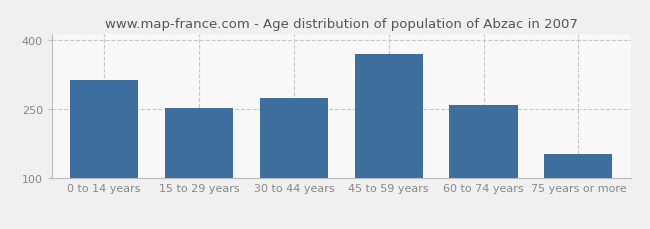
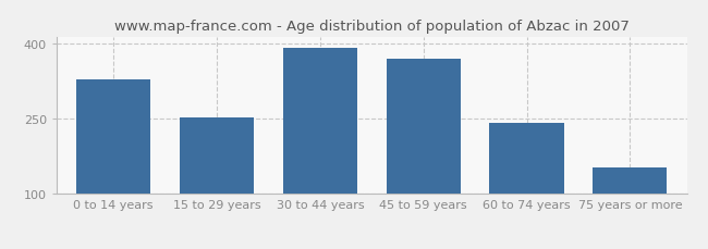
0 to 14 years: 315 -> 330
30 to 44 years: 275 -> 392
60 to 74 years: 260 -> 242
